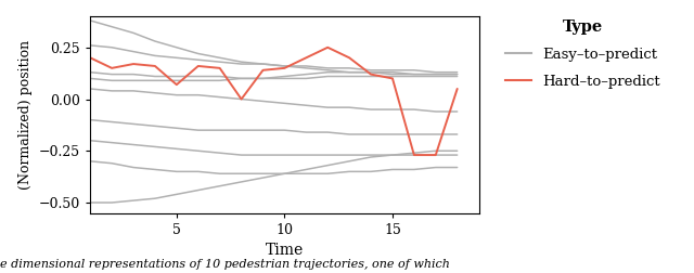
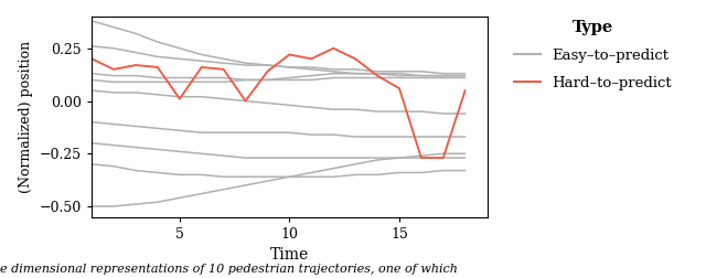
Hard–to–predict/5: 0.07 -> 0.01
Hard–to–predict/10: 0.15 -> 0.22
Hard–to–predict/15: 0.10 -> 0.06
